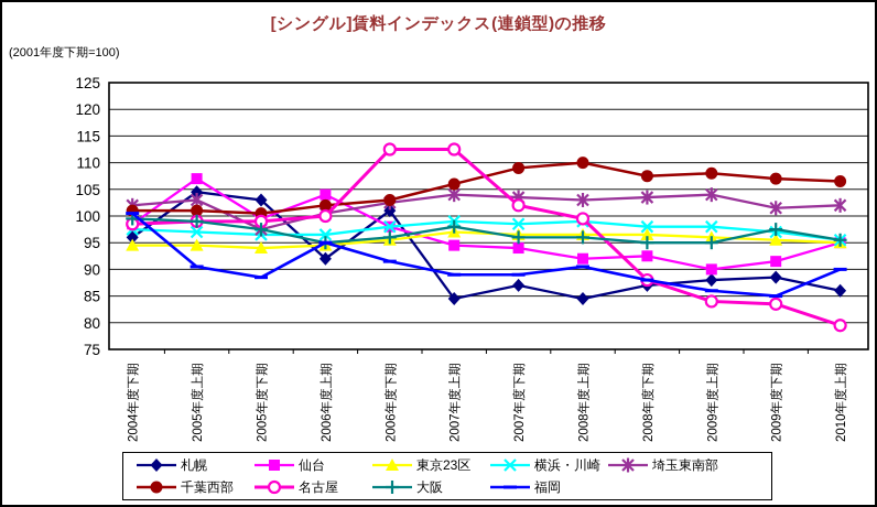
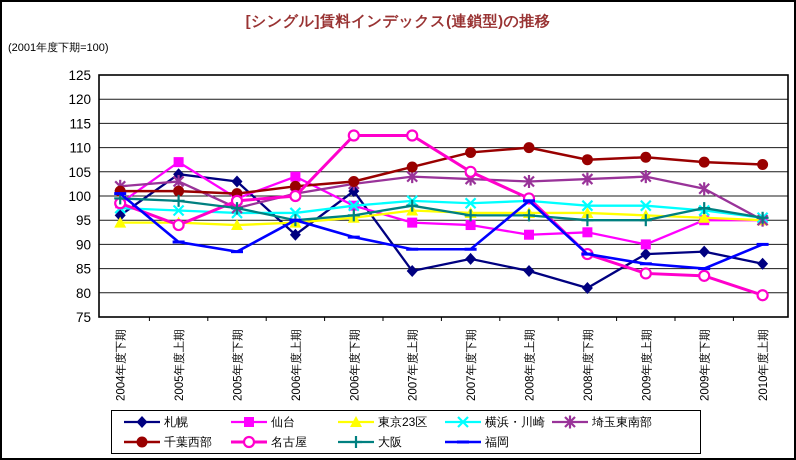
名古屋/2005年度上期: 99 -> 94
名古屋/2007年度下期: 102 -> 105
福岡/2008年度上期: 90 -> 99
札幌/2008年度下期: 87 -> 81
仙台/2009年度下期: 92 -> 95
埼玉東南部/2010年度上期: 102 -> 95
